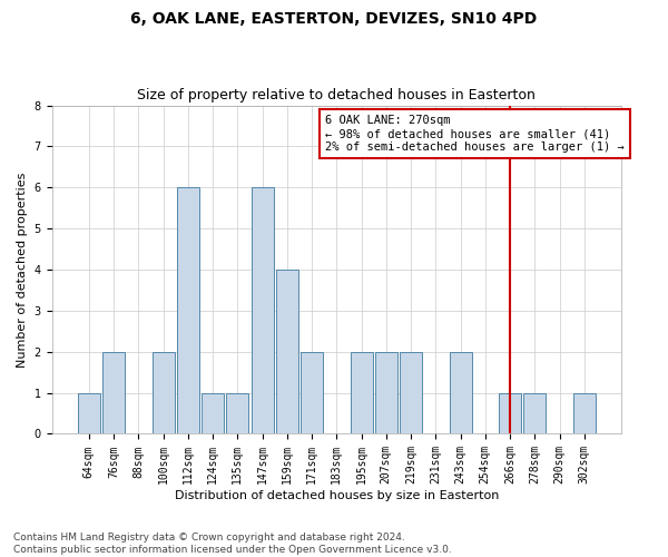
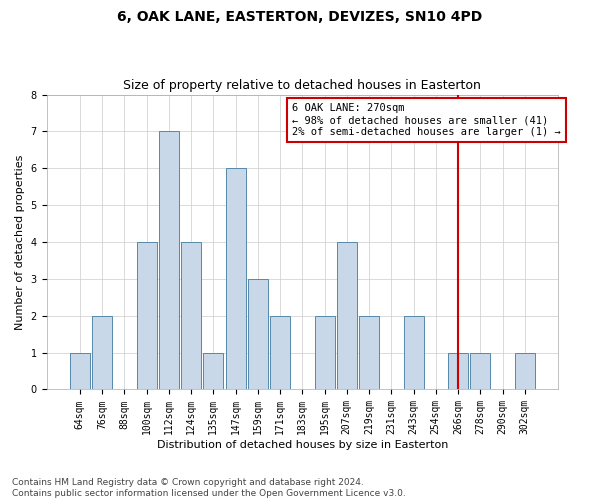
100sqm: 2 -> 4
112sqm: 6 -> 7
124sqm: 1 -> 4
159sqm: 4 -> 3
207sqm: 2 -> 4
